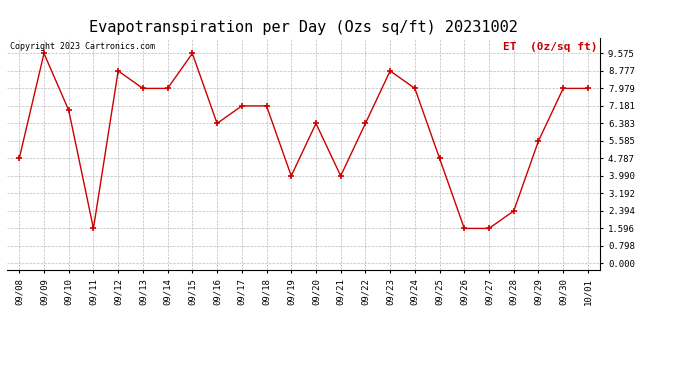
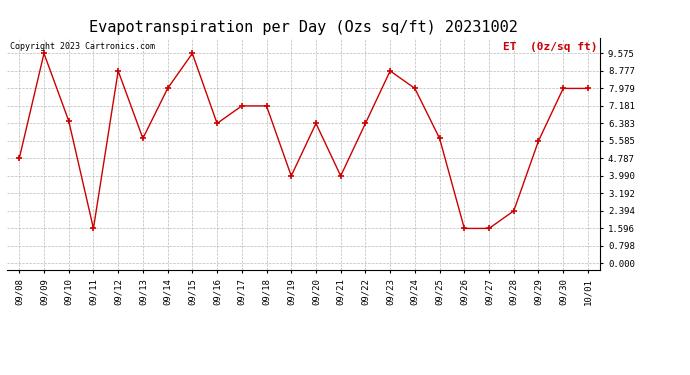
09/10: 6.98 -> 6.50
09/13: 7.98 -> 5.70
09/25: 4.79 -> 5.70
